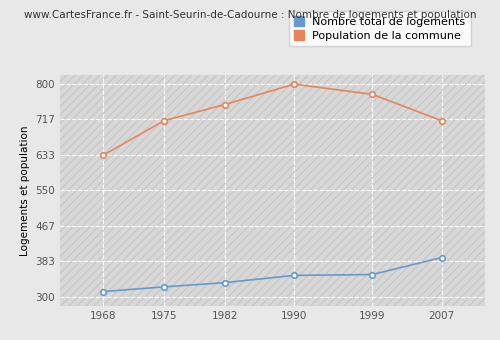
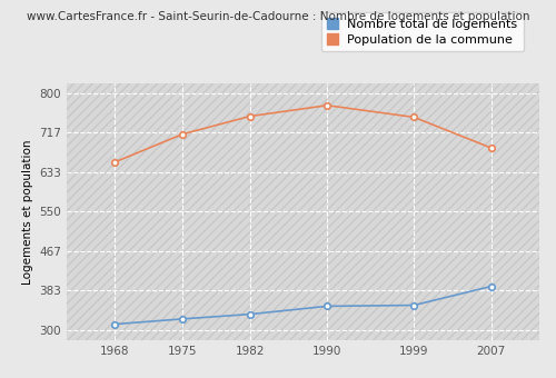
Population de la commune/1968: 633 -> 655
Population de la commune/1990: 800 -> 775
Population de la commune/1999: 776 -> 750
Population de la commune/2007: 714 -> 685
